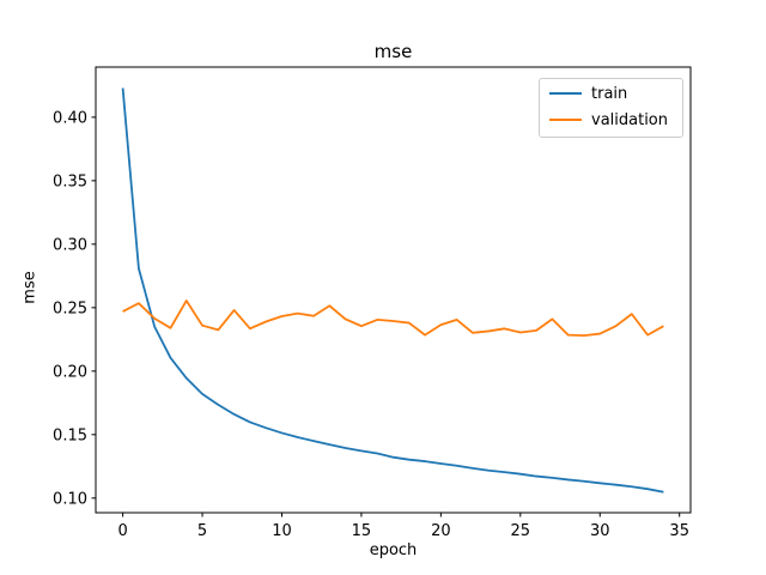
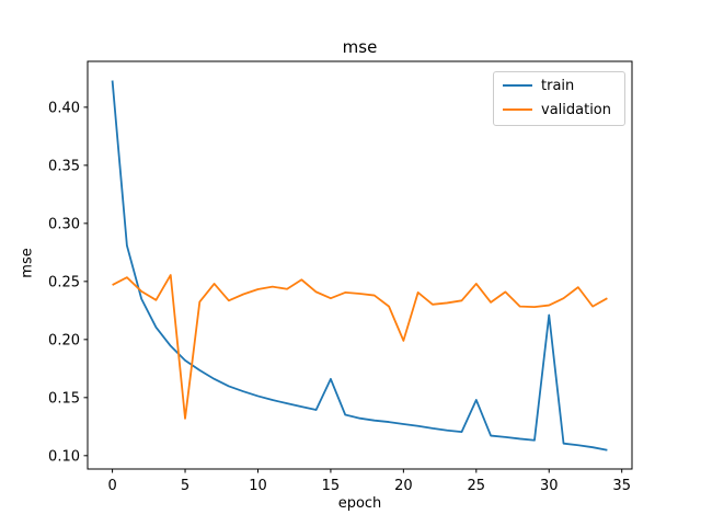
validation/5: 0.236 -> 0.132
train/15: 0.137 -> 0.166
validation/20: 0.236 -> 0.199
train/25: 0.119 -> 0.148
validation/25: 0.231 -> 0.248
train/30: 0.112 -> 0.221
